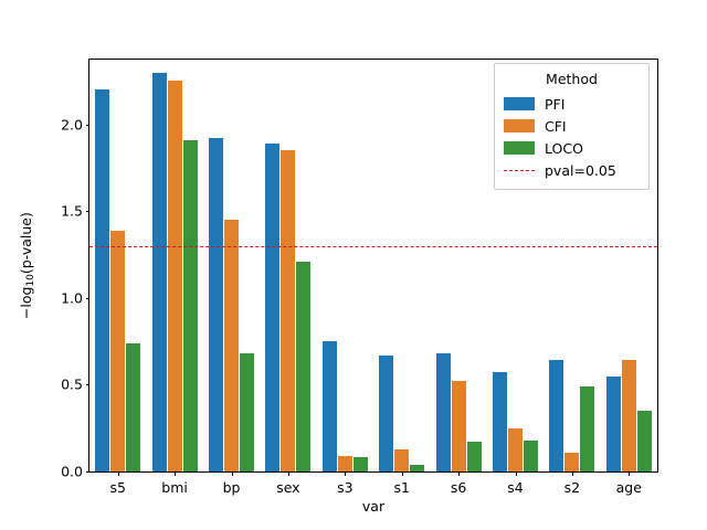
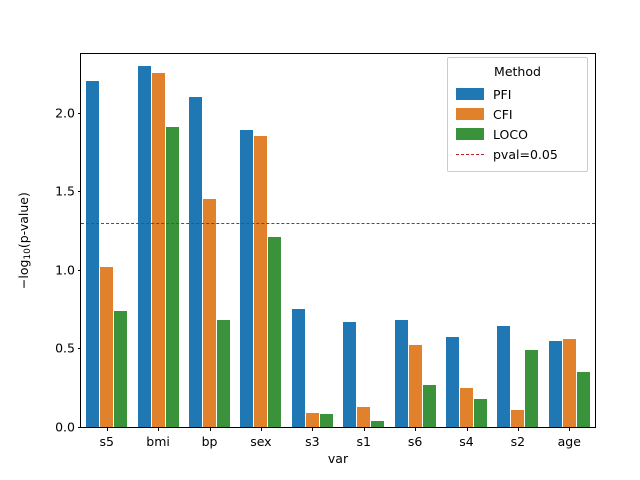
CFI/s5: 1.39 -> 1.02
PFI/bp: 1.92 -> 2.10
LOCO/s6: 0.17 -> 0.27
CFI/age: 0.64 -> 0.56
